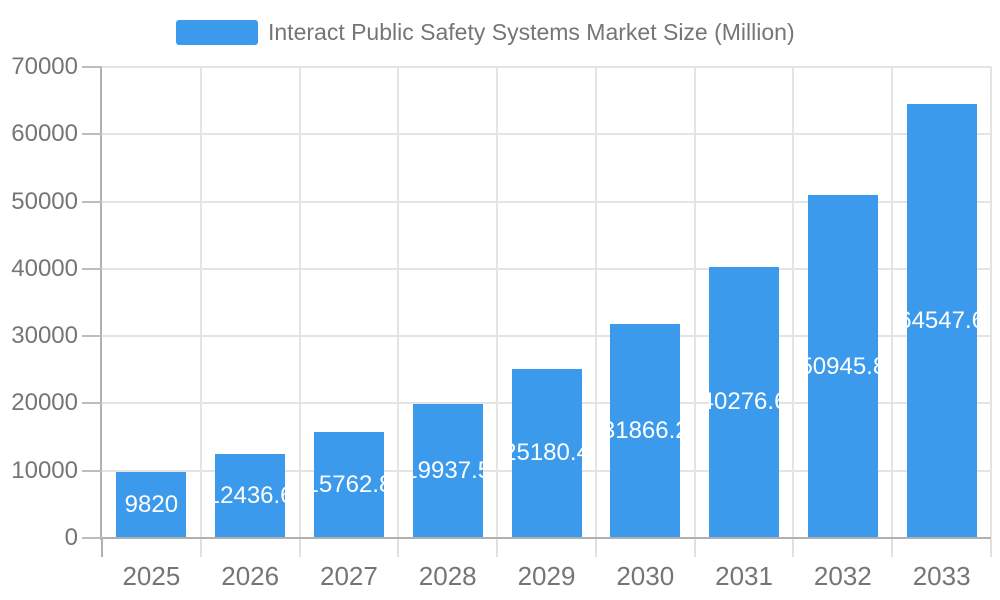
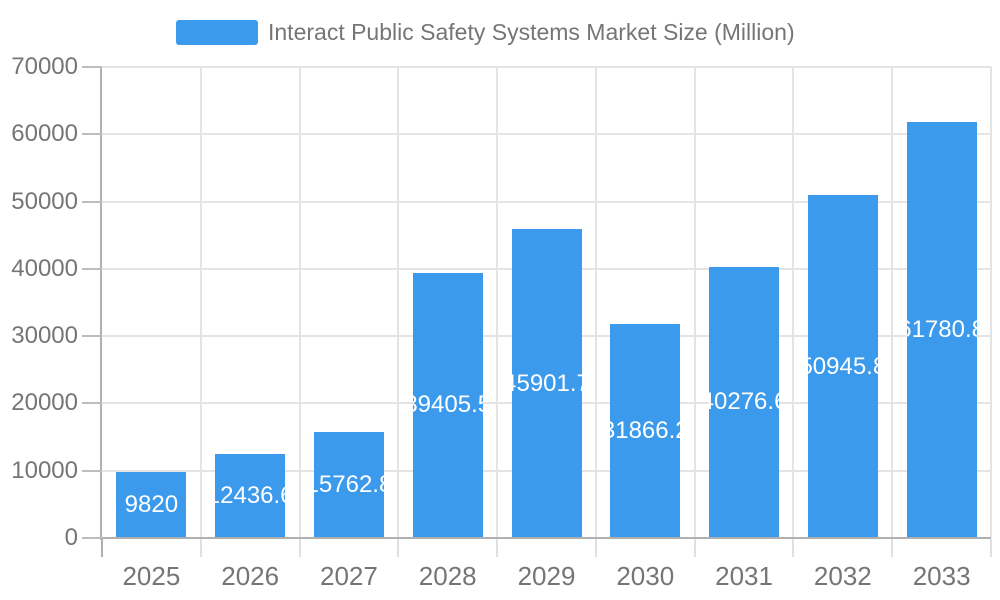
2028: 19937.5 -> 39405.5
2029: 25180.4 -> 45901.7
2033: 64547.6 -> 61780.8
